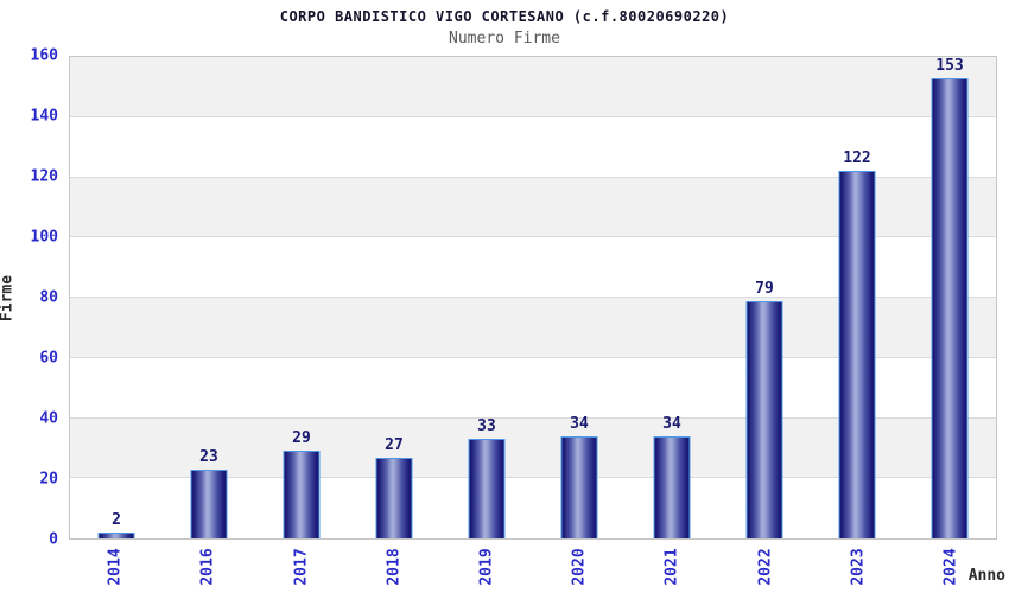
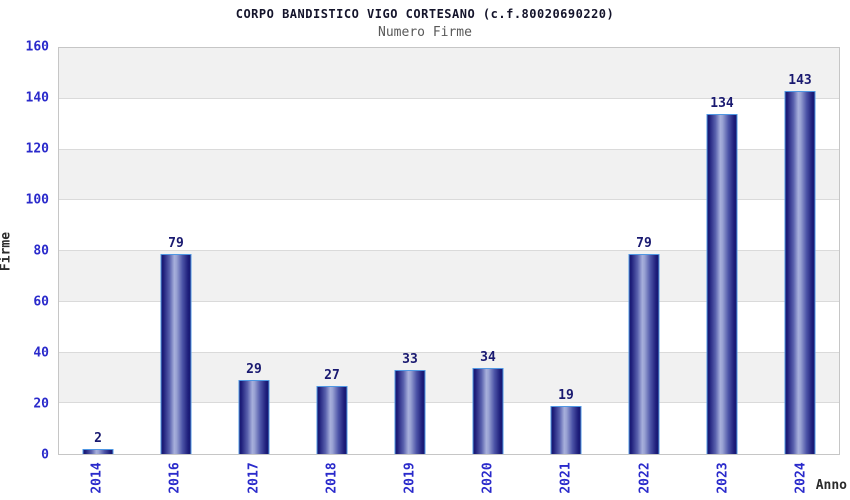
2016: 23 -> 79
2021: 34 -> 19
2023: 122 -> 134
2024: 153 -> 143
